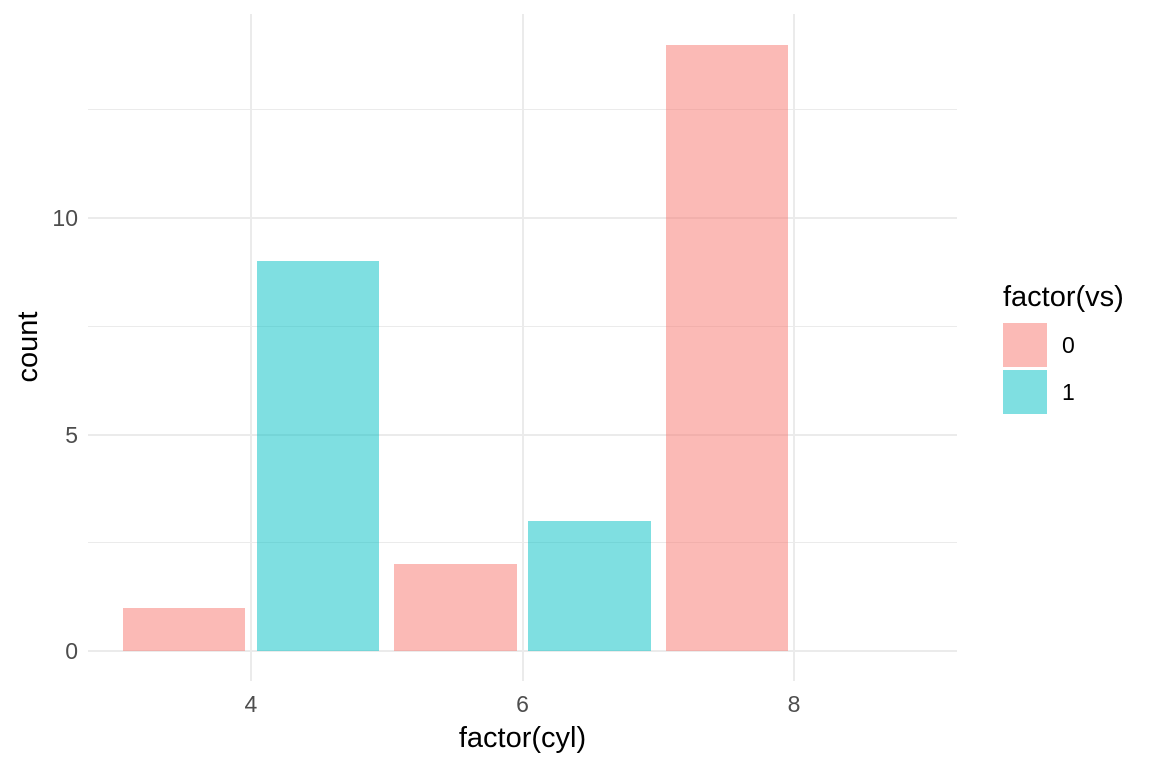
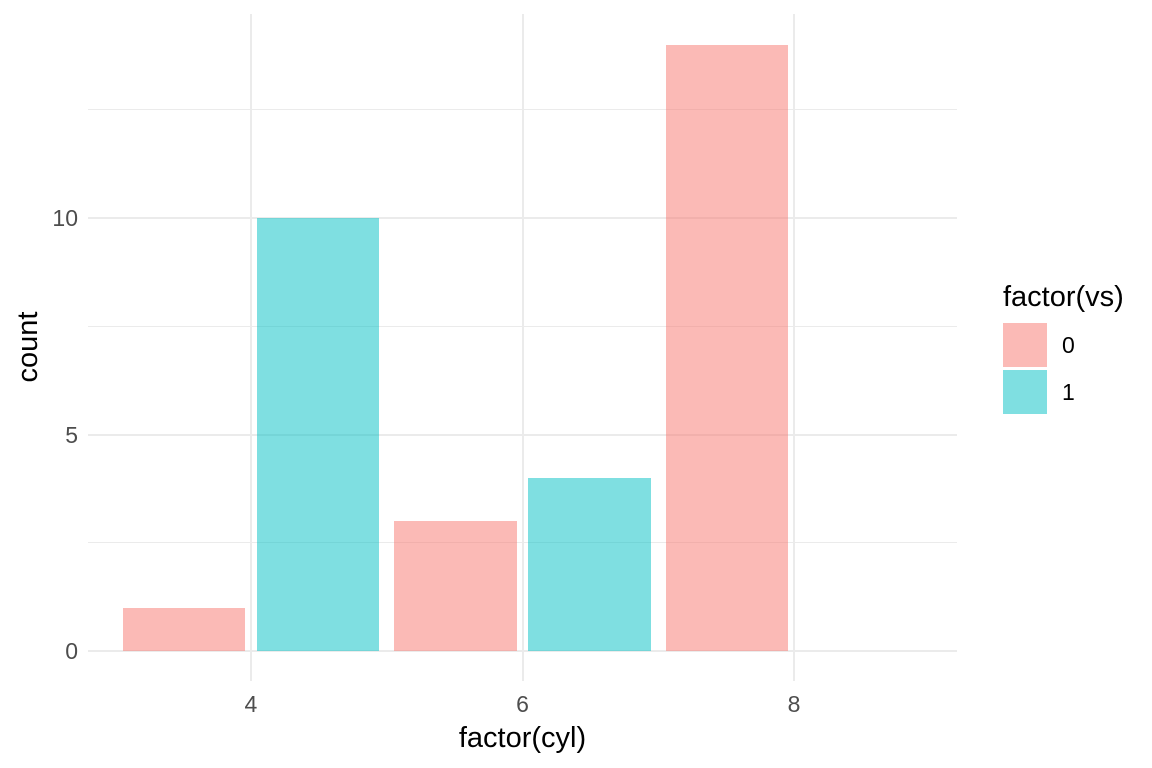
1/4: 9 -> 10
0/6: 2 -> 3
1/6: 3 -> 4
